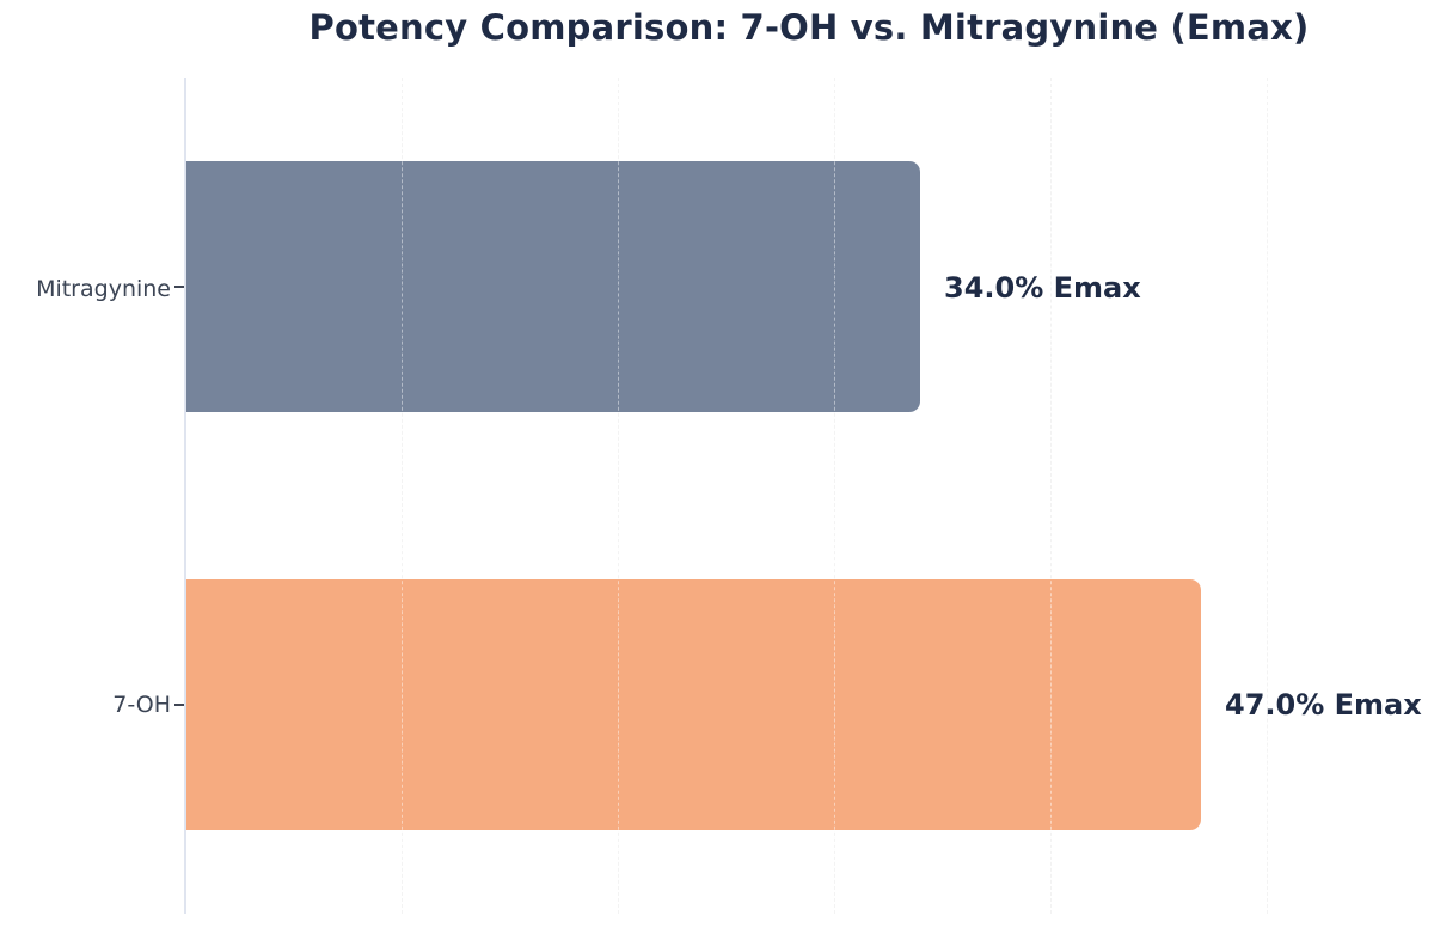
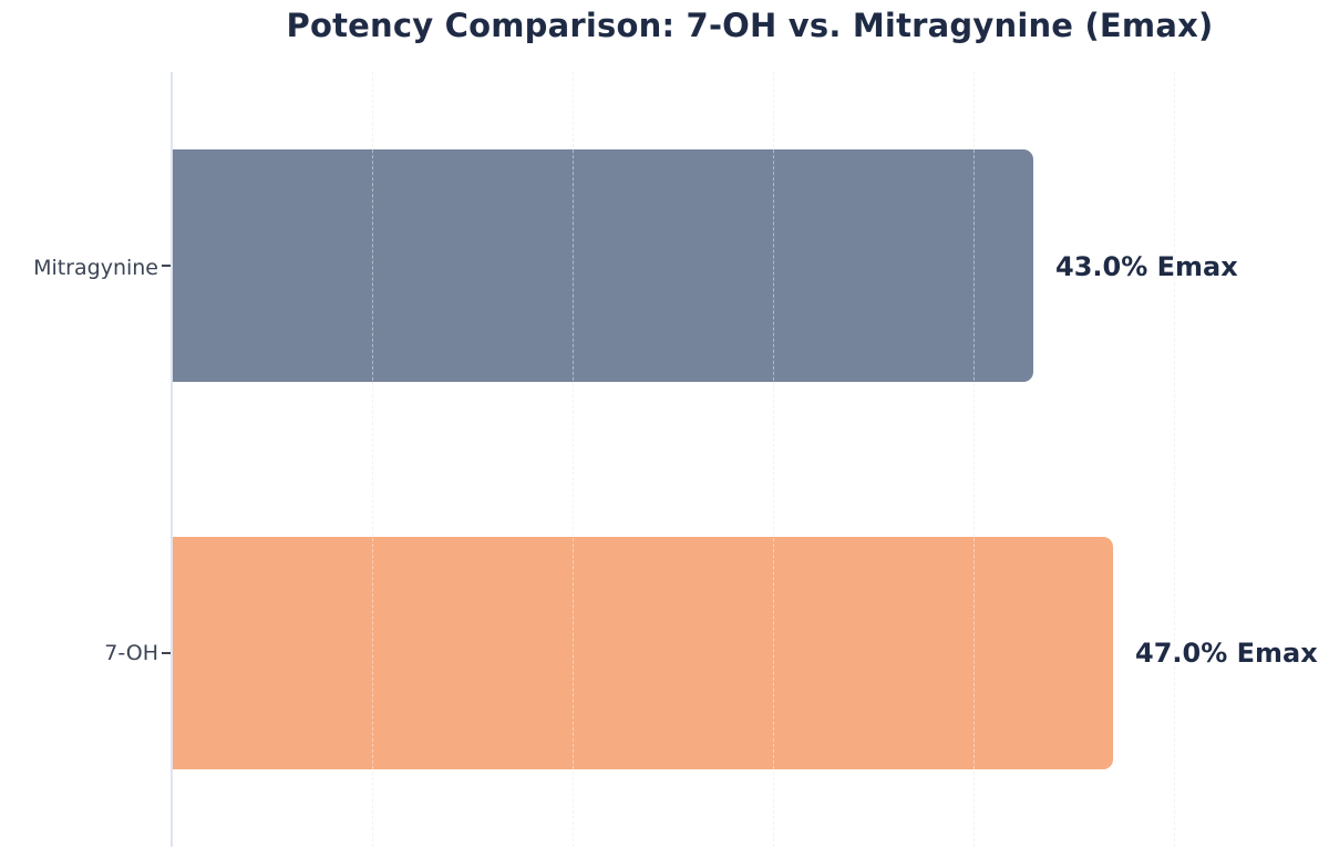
Mitragynine: 34.0% -> 43.0%
